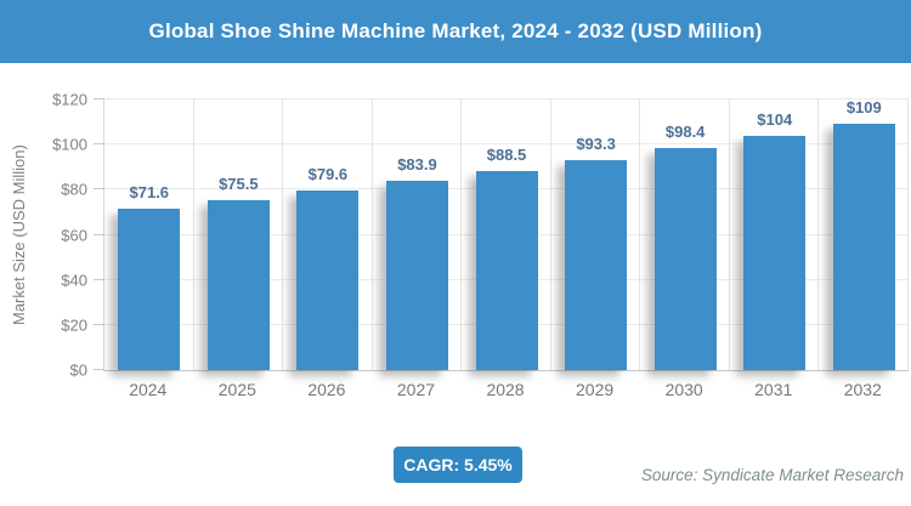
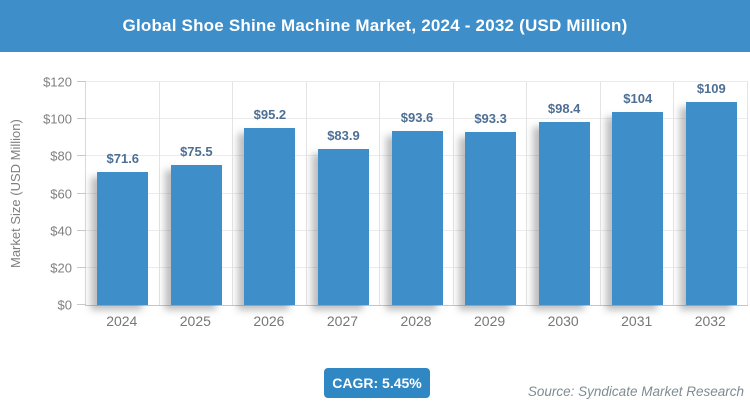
2026: $79.6 -> $95.2
2028: $88.5 -> $93.6
